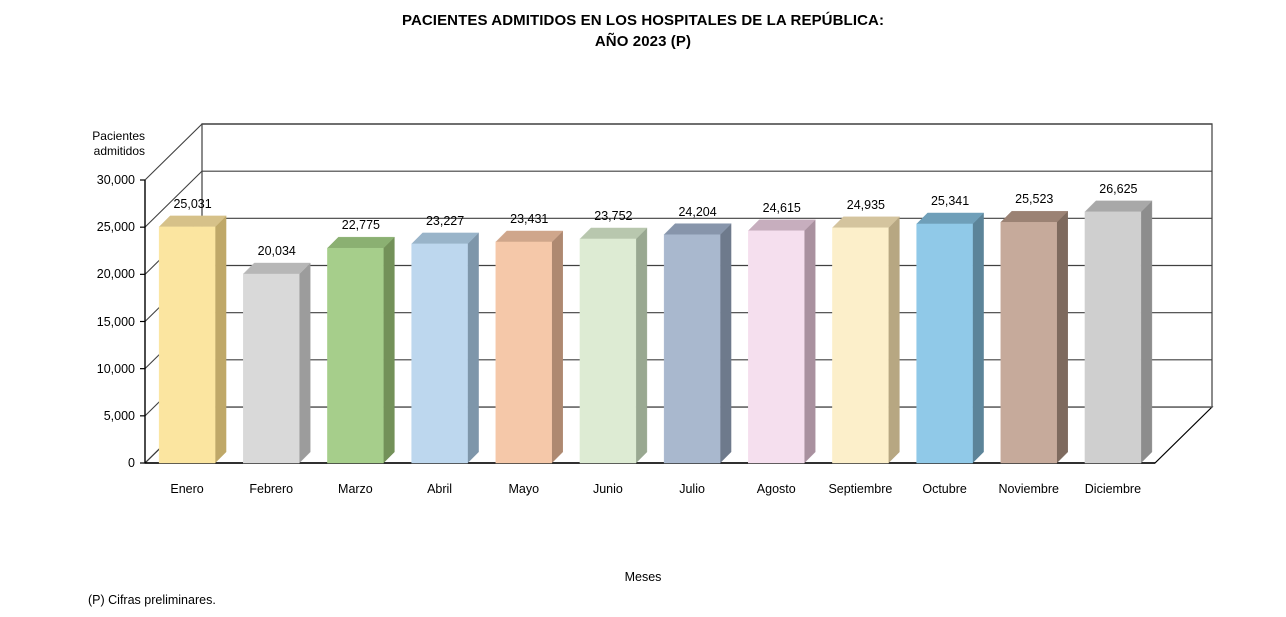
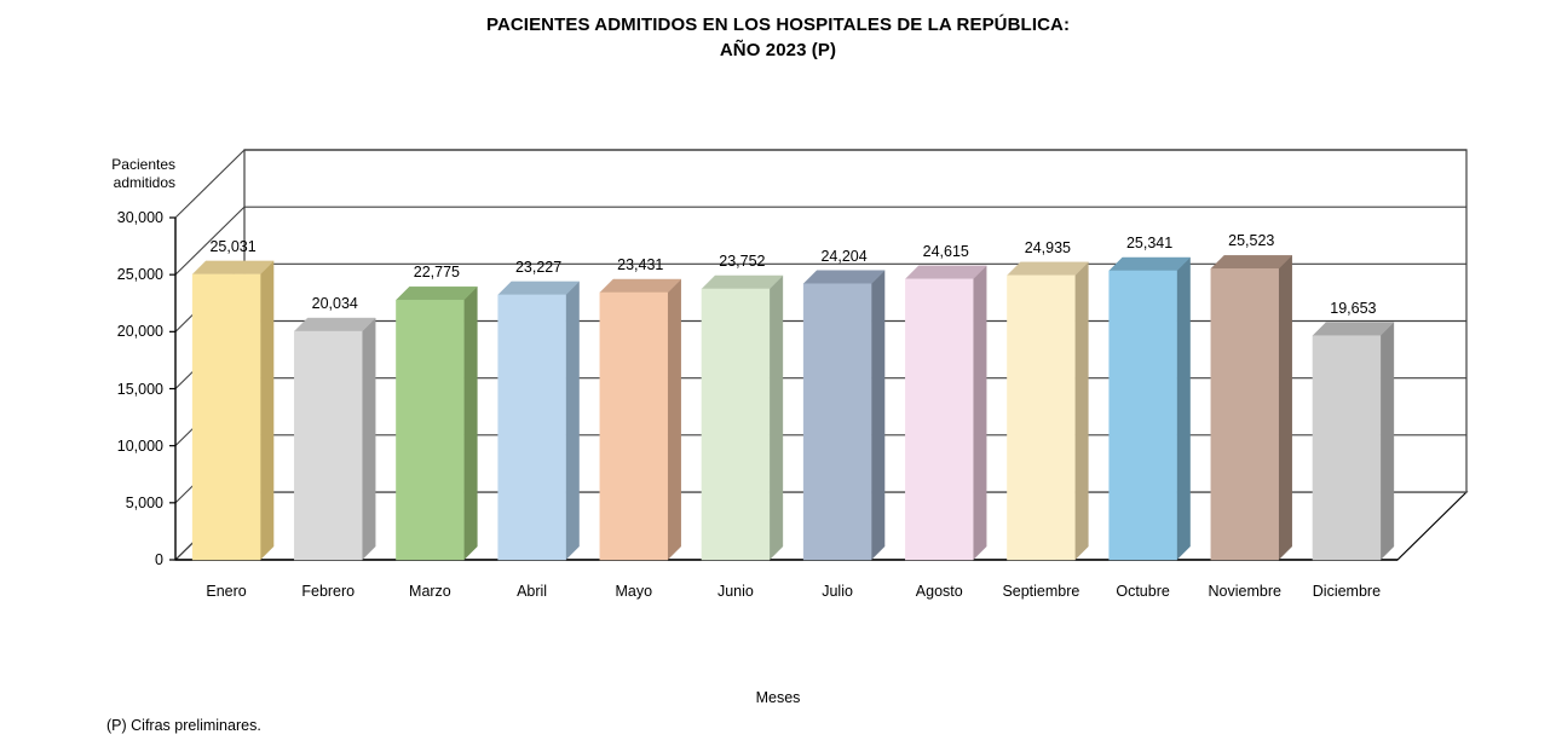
Diciembre: 26,625 -> 19,653
